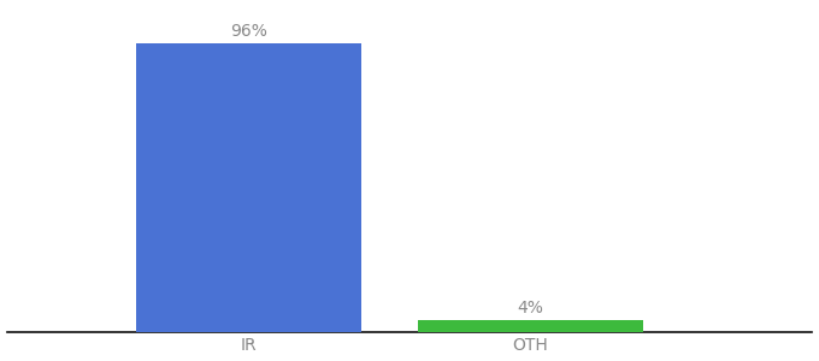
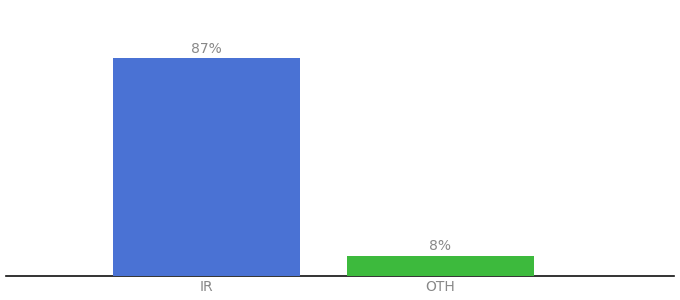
IR: 96% -> 87%
OTH: 4% -> 8%
